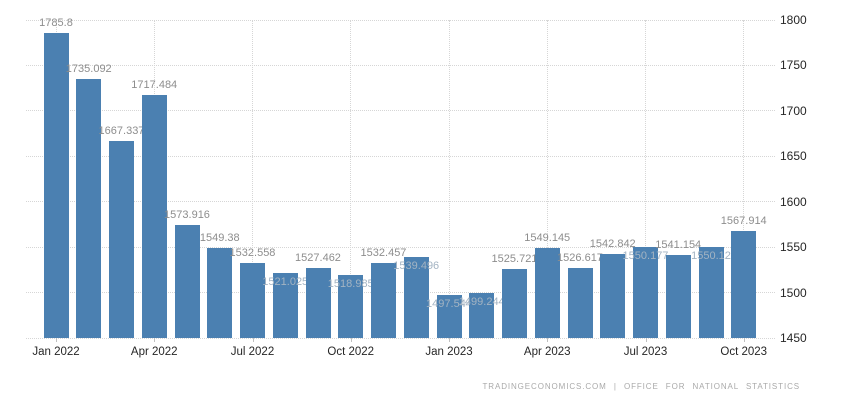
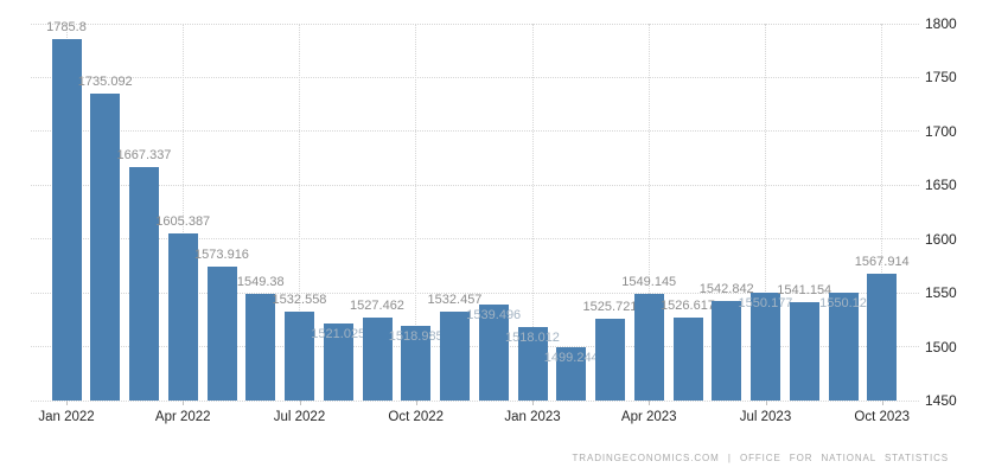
Apr 2022: 1717.484 -> 1605.387
Jan 2023: 1497.544 -> 1518.012
